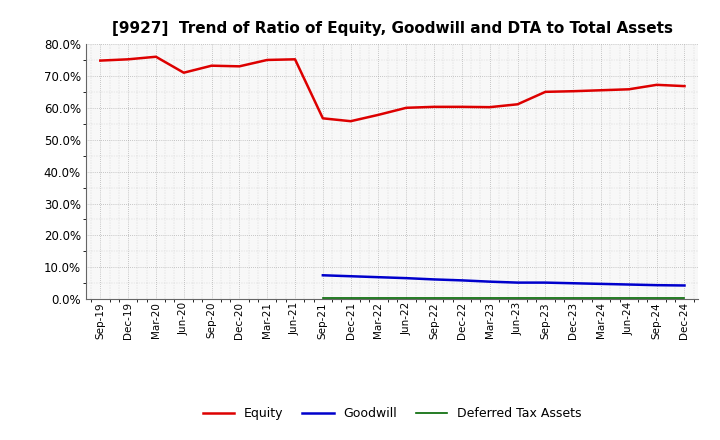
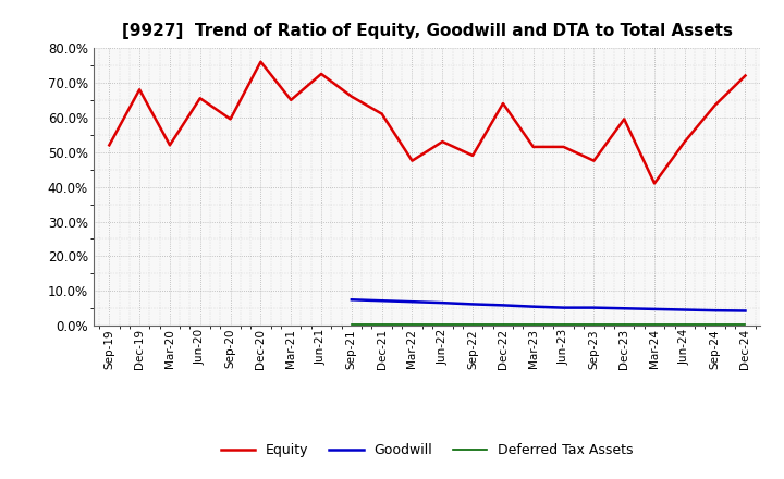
Equity/Sep-19: 74.8% -> 52.0%
Equity/Dec-19: 75.2% -> 68.0%
Equity/Mar-20: 76.0% -> 52.0%
Equity/Jun-20: 71.0% -> 65.5%
Equity/Sep-20: 73.2% -> 59.5%
Equity/Dec-20: 73.0% -> 76.0%
Equity/Mar-21: 75.0% -> 65.0%
Equity/Jun-21: 75.2% -> 72.5%
Equity/Sep-21: 56.7% -> 66.0%
Equity/Dec-21: 55.8% -> 61.0%
Equity/Mar-22: 57.8% -> 47.5%
Equity/Jun-22: 60.0% -> 53.0%
Equity/Sep-22: 60.3% -> 49.0%
Equity/Dec-22: 60.3% -> 64.0%
Equity/Mar-23: 60.2% -> 51.5%
Equity/Jun-23: 61.1% -> 51.5%
Equity/Sep-23: 65.0% -> 47.5%
Equity/Dec-23: 65.2% -> 59.5%
Equity/Mar-24: 65.5% -> 41.0%
Equity/Jun-24: 65.8% -> 53.0%
Equity/Sep-24: 67.2% -> 63.5%
Equity/Dec-24: 66.8% -> 72.0%
